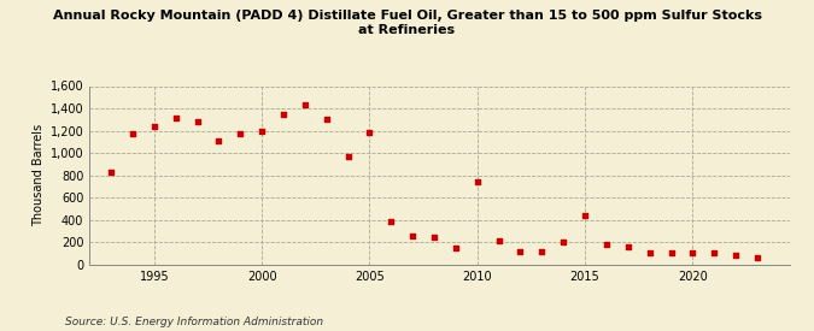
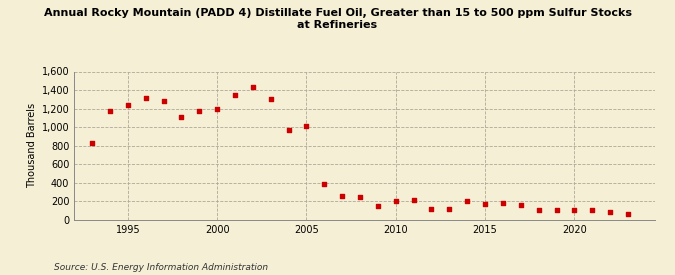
2005: 1,180 -> 1,010
2010: 740 -> 200
2015: 440 -> 180
